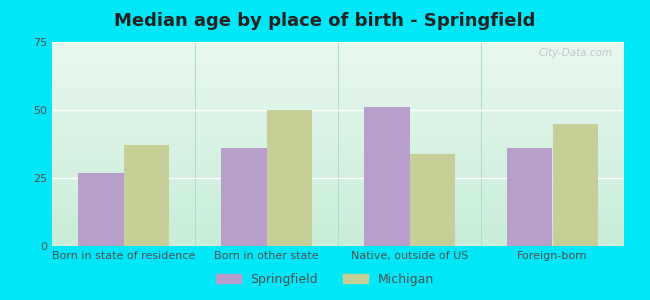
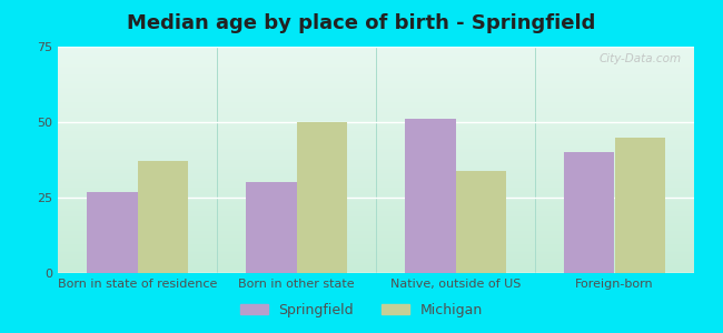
Springfield/Born in other state: 36 -> 30
Springfield/Foreign-born: 36 -> 40
